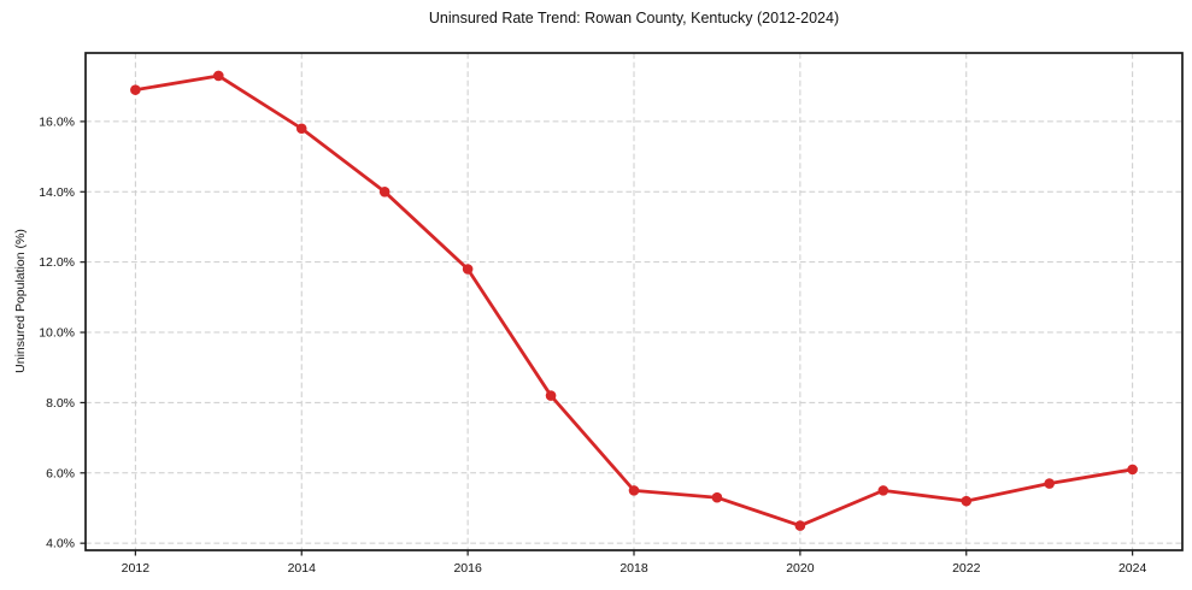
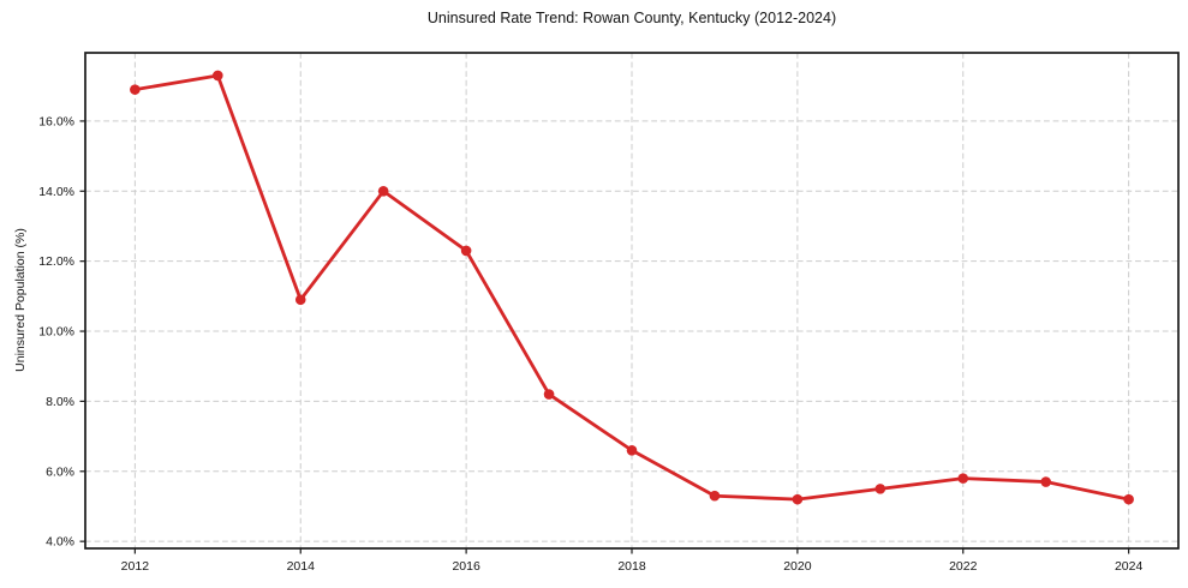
2014: 15.8% -> 10.9%
2016: 11.8% -> 12.3%
2018: 5.5% -> 6.6%
2020: 4.5% -> 5.2%
2022: 5.2% -> 5.8%
2024: 6.1% -> 5.2%
